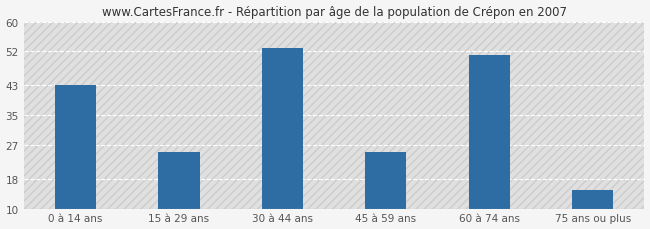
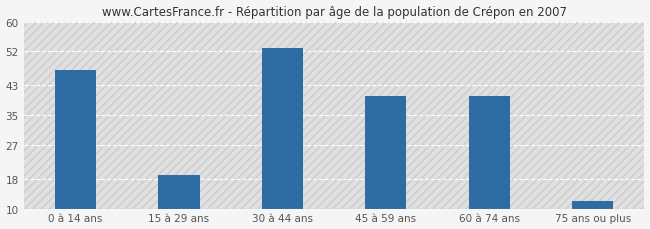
0 à 14 ans: 43 -> 47
15 à 29 ans: 25 -> 19
45 à 59 ans: 25 -> 40
60 à 74 ans: 51 -> 40
75 ans ou plus: 15 -> 12
